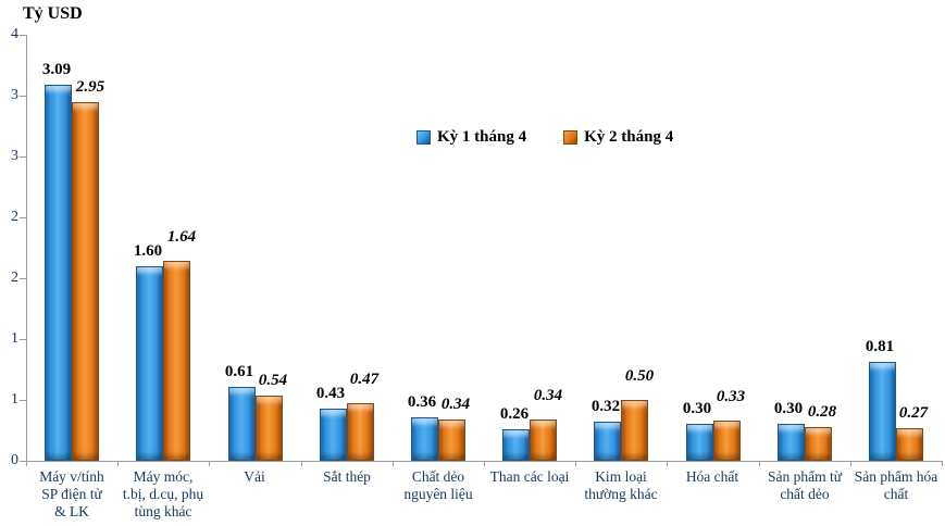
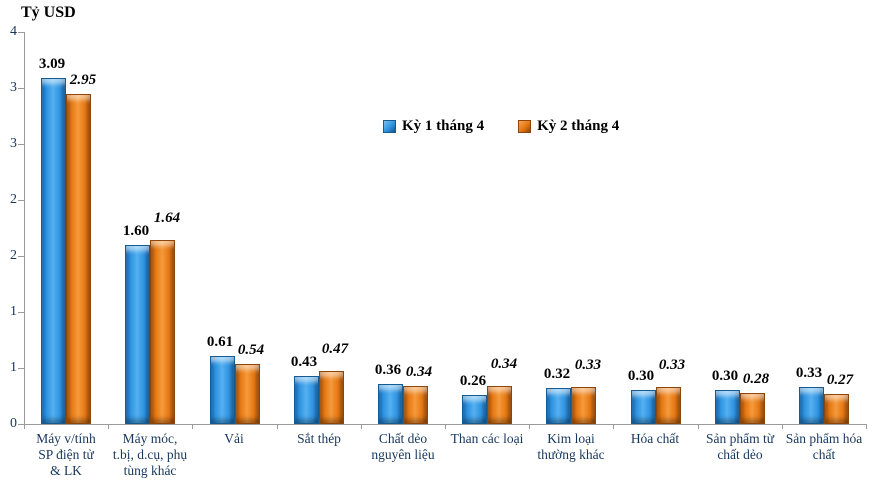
Kỳ 2 tháng 4/Kim loại thường khác: 0.50 -> 0.33
Kỳ 1 tháng 4/Sản phẩm hóa chất: 0.81 -> 0.33
